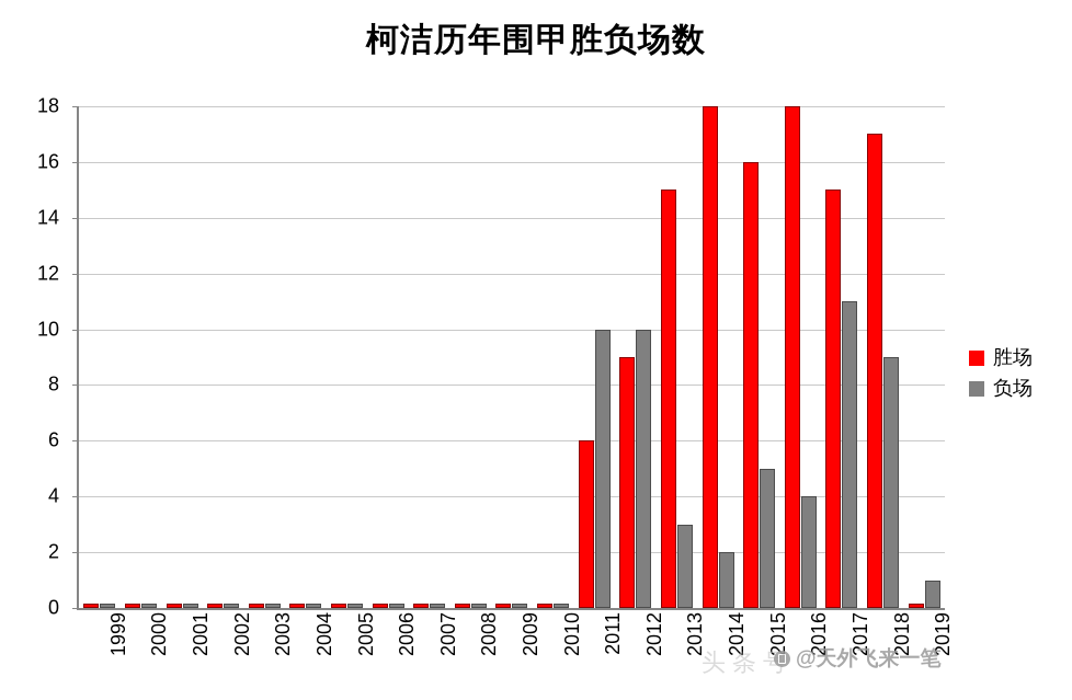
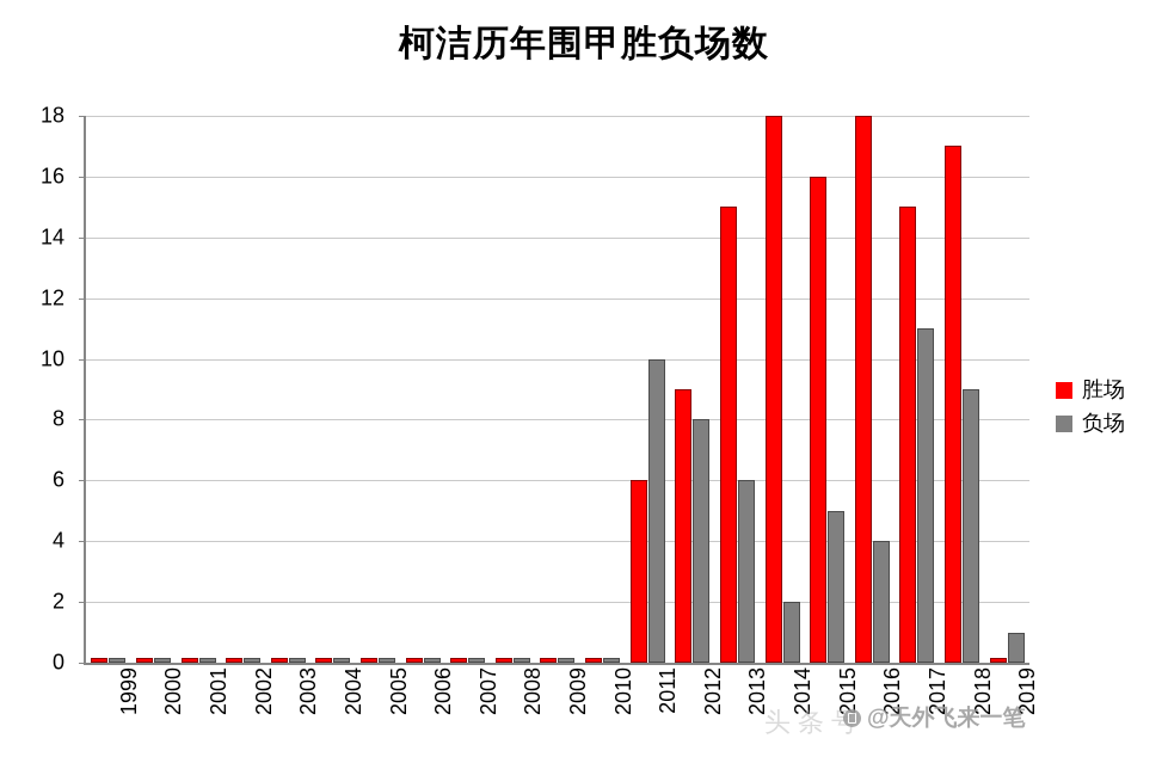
负场/2012: 10 -> 8
负场/2013: 3 -> 6
